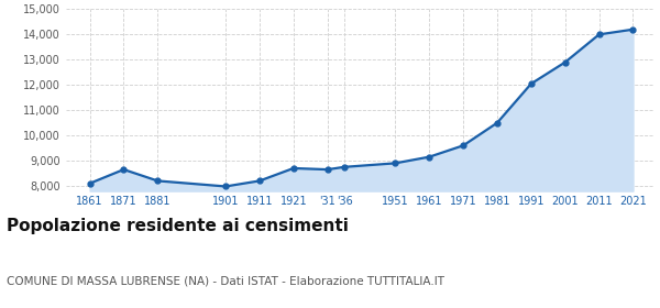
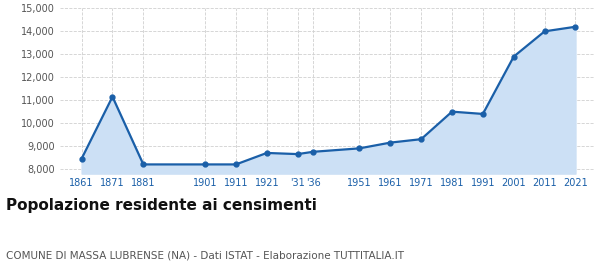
1861: 8,100 -> 8,450
1871: 8,650 -> 11,150
1901: 7,980 -> 8,200
1971: 9,600 -> 9,300
1991: 12,050 -> 10,400
